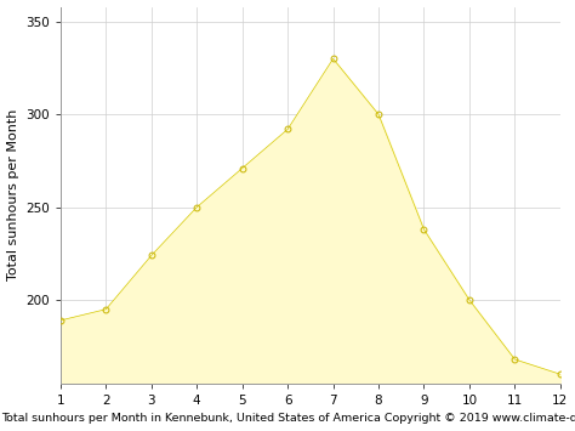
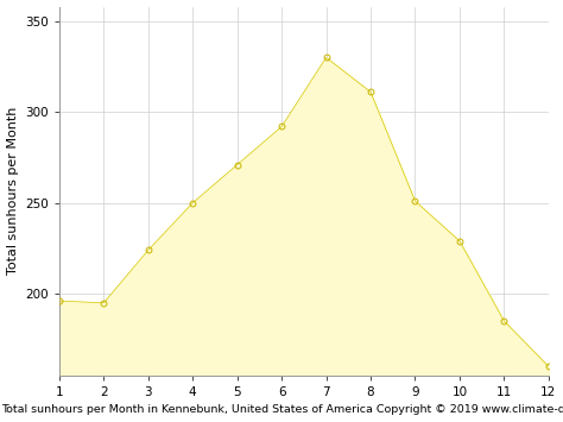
1: 189 -> 196
8: 300 -> 311
9: 238 -> 251
10: 200 -> 229
11: 168 -> 185
